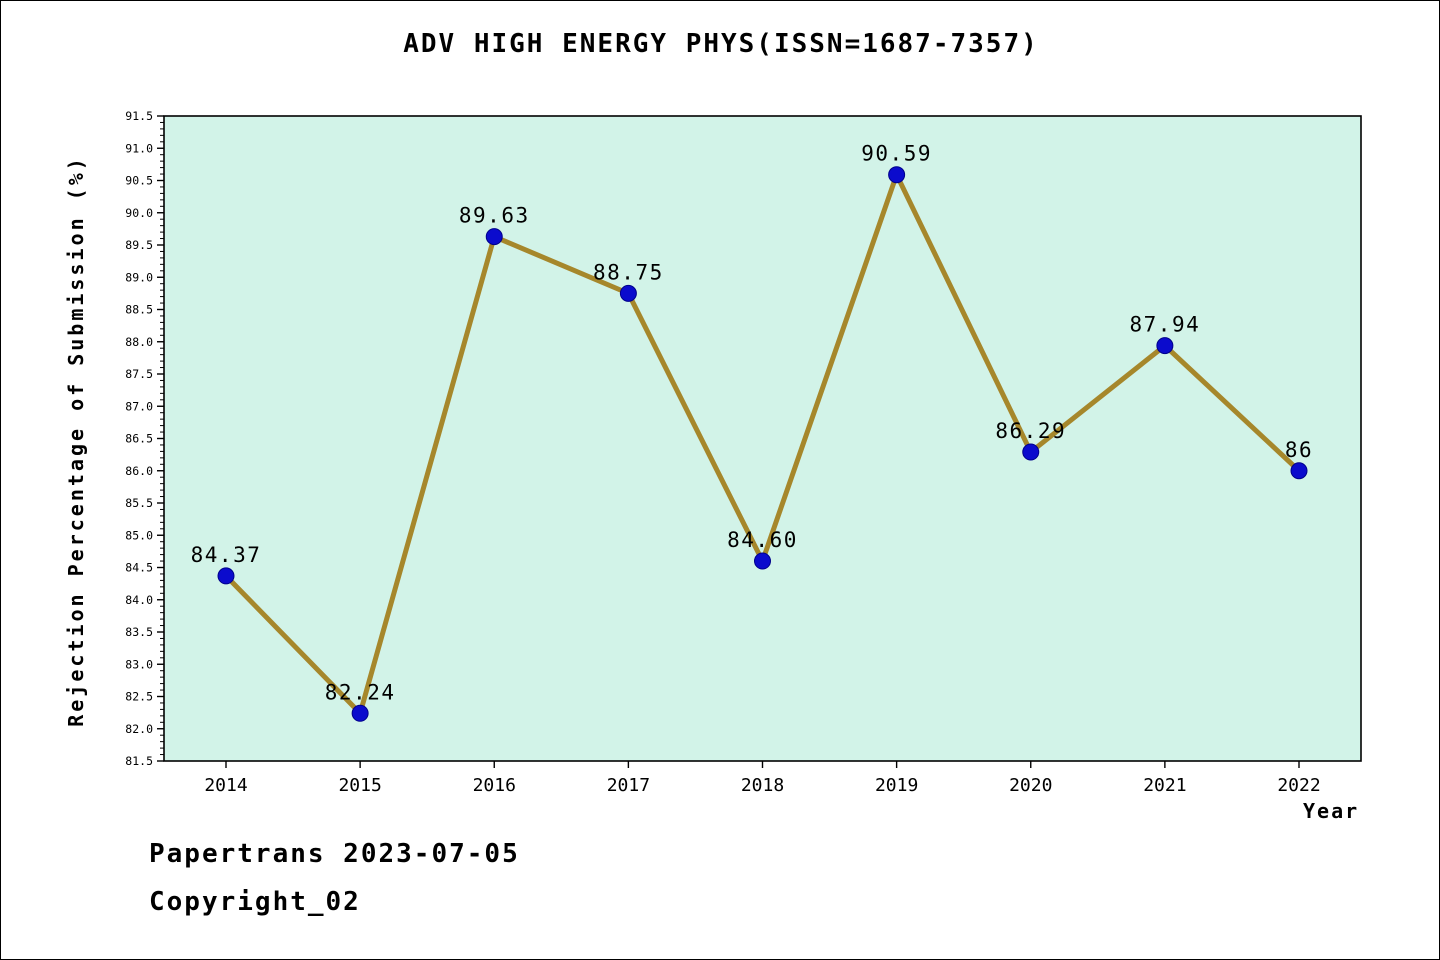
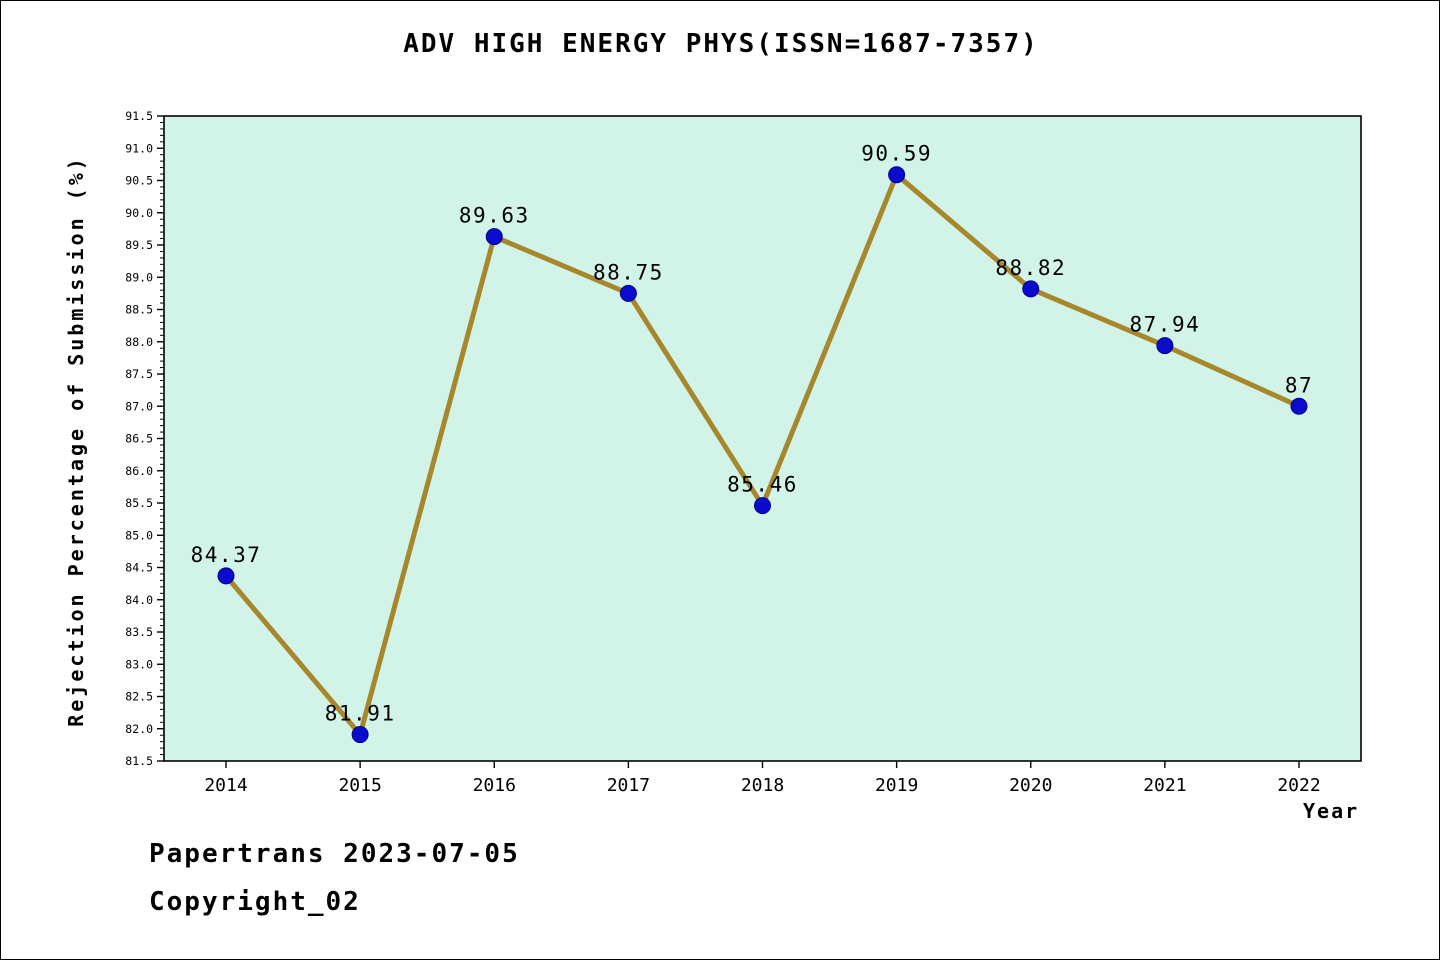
2015: 82.24 -> 81.91
2018: 84.60 -> 85.46
2020: 86.29 -> 88.82
2022: 86 -> 87
